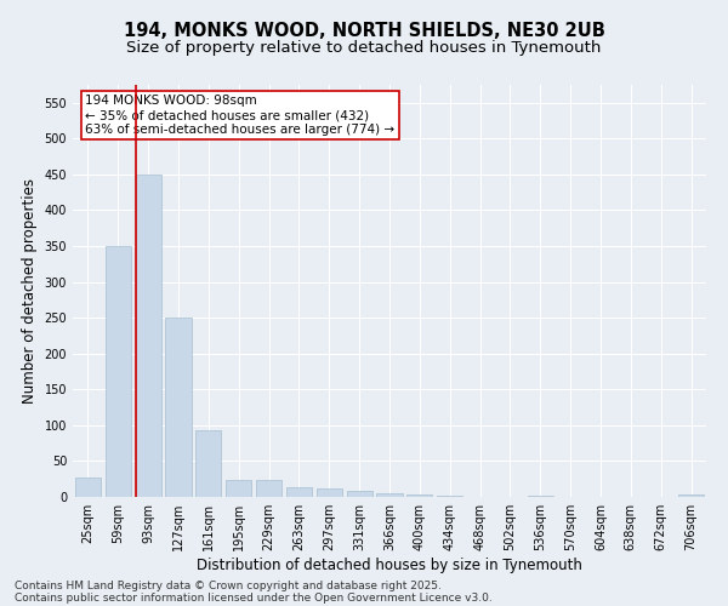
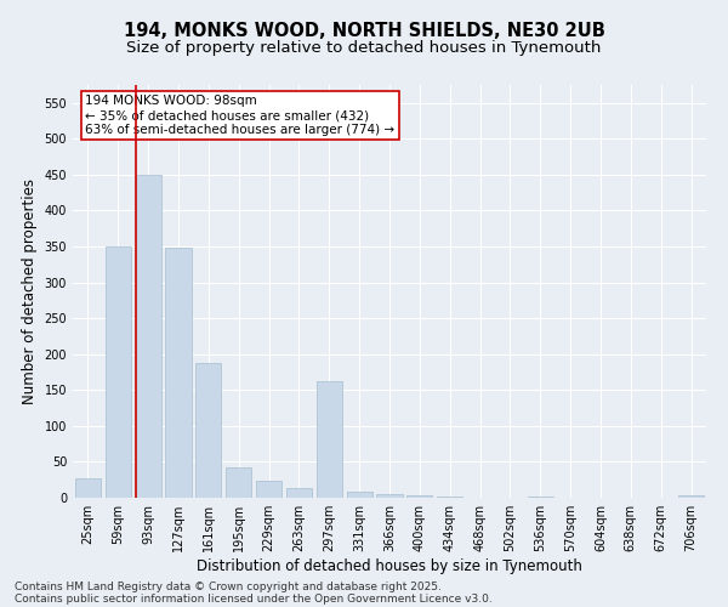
127sqm: 250 -> 348
161sqm: 93 -> 188
195sqm: 24 -> 42
297sqm: 11 -> 162
